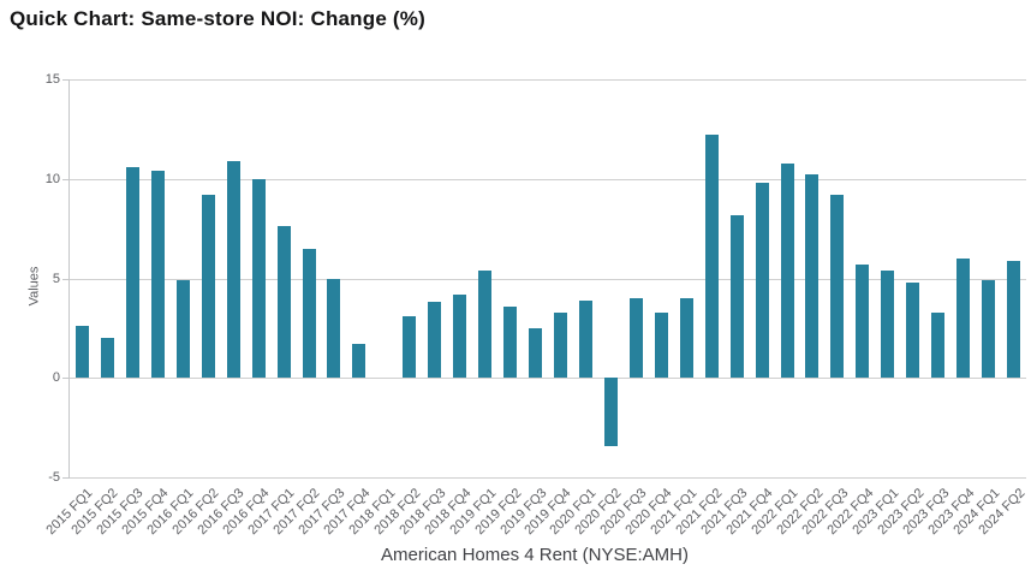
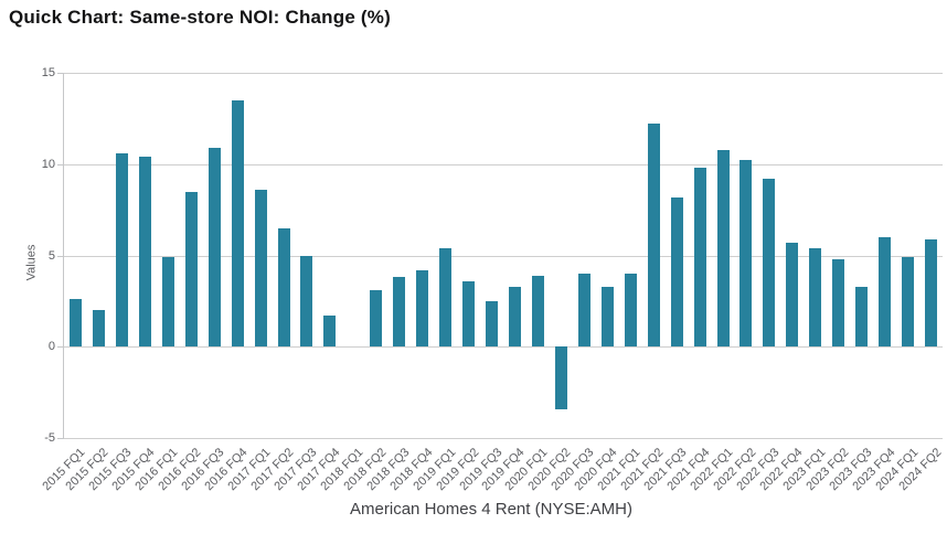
2016 FQ2: 9.2 -> 8.5
2016 FQ4: 10.0 -> 13.5
2017 FQ1: 7.6 -> 8.6
